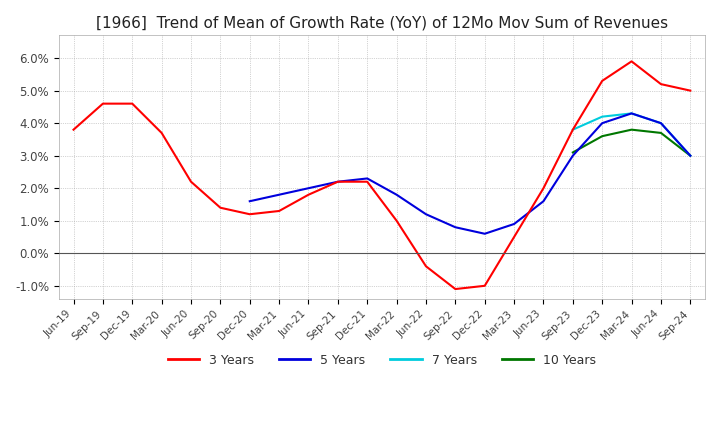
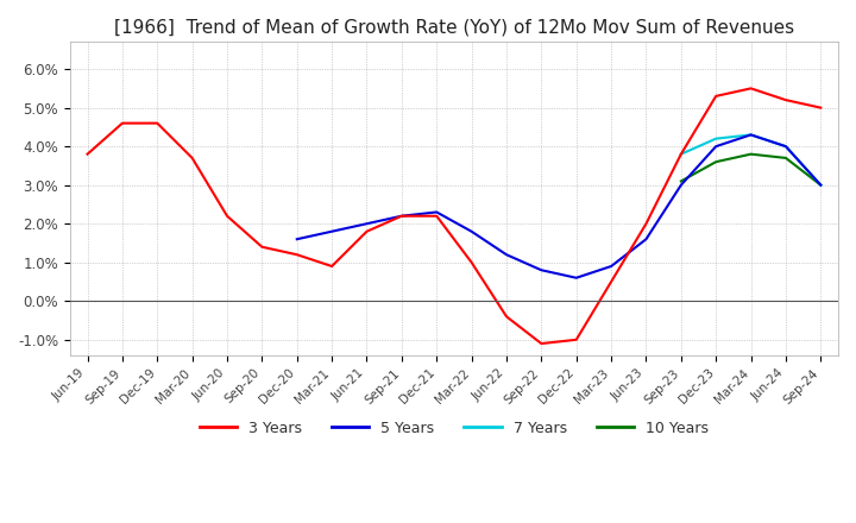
3 Years/Mar-21: 1.3% -> 0.9%
3 Years/Mar-24: 5.9% -> 5.5%
